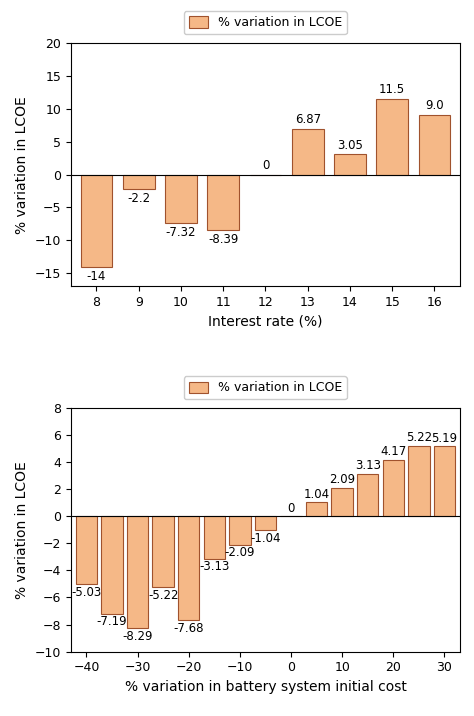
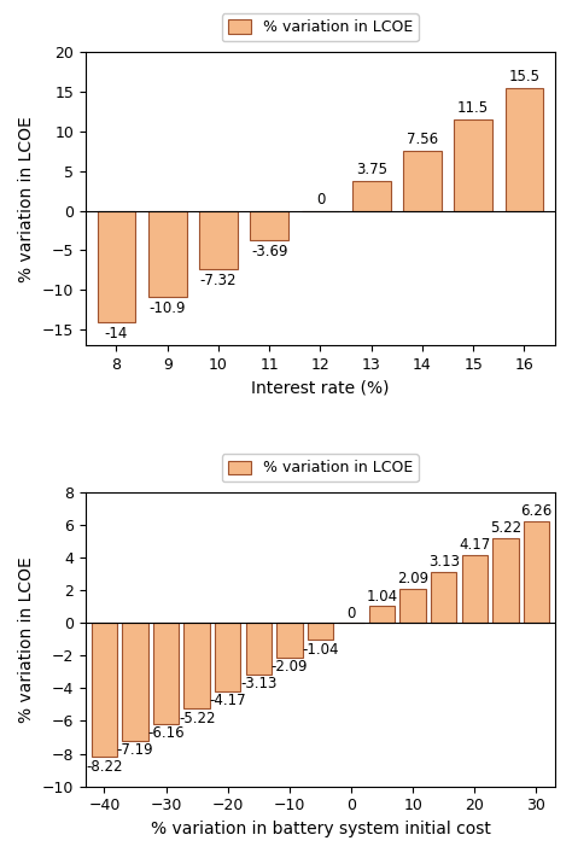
9: -2.2 -> -10.9
11: -8.39 -> -3.69
13: 6.87 -> 3.75
14: 3.05 -> 7.56
16: 9.0 -> 15.5
−40: -5.03 -> -8.22
−30: -8.29 -> -6.16
−20: -7.68 -> -4.17
30: 5.19 -> 6.26
